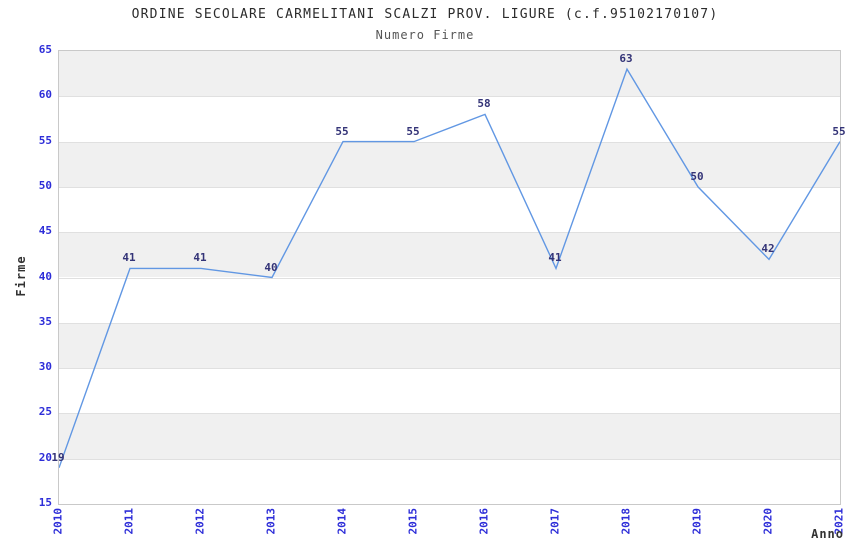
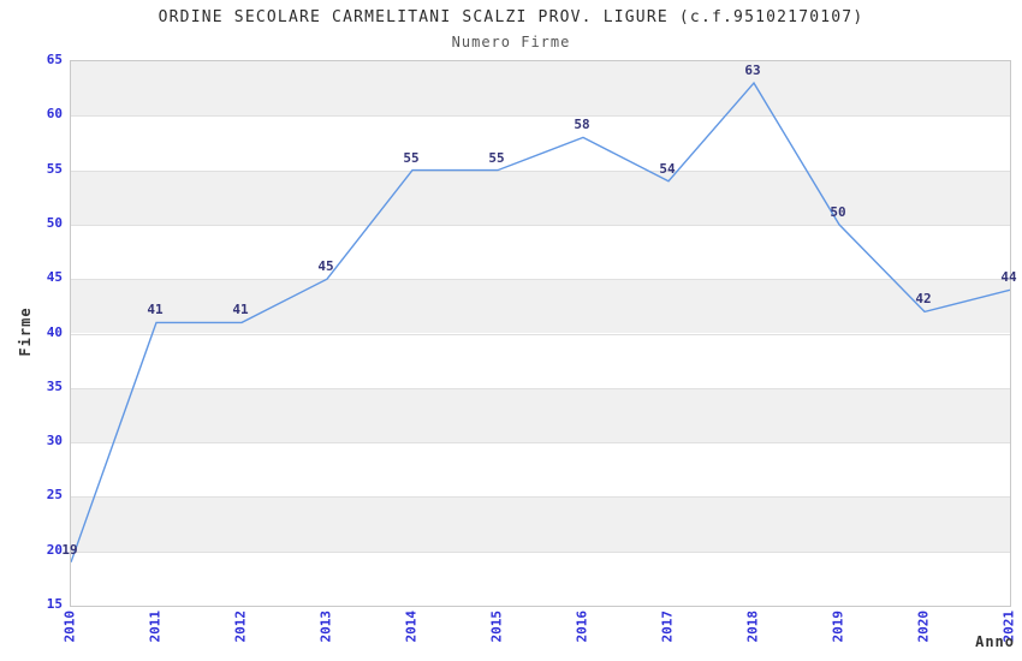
2013: 40 -> 45
2017: 41 -> 54
2021: 55 -> 44
